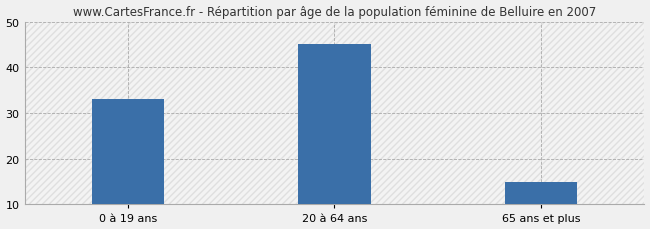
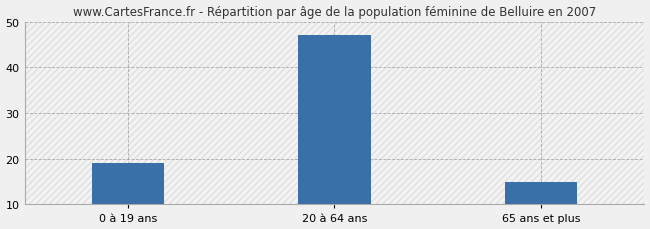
0 à 19 ans: 33 -> 19
20 à 64 ans: 45 -> 47
